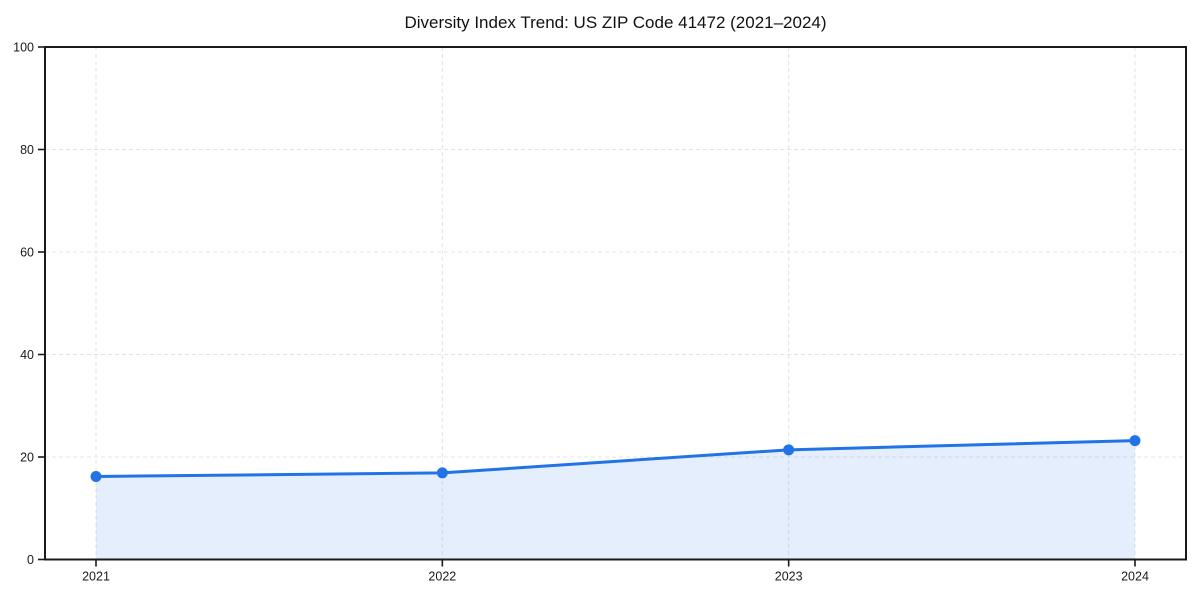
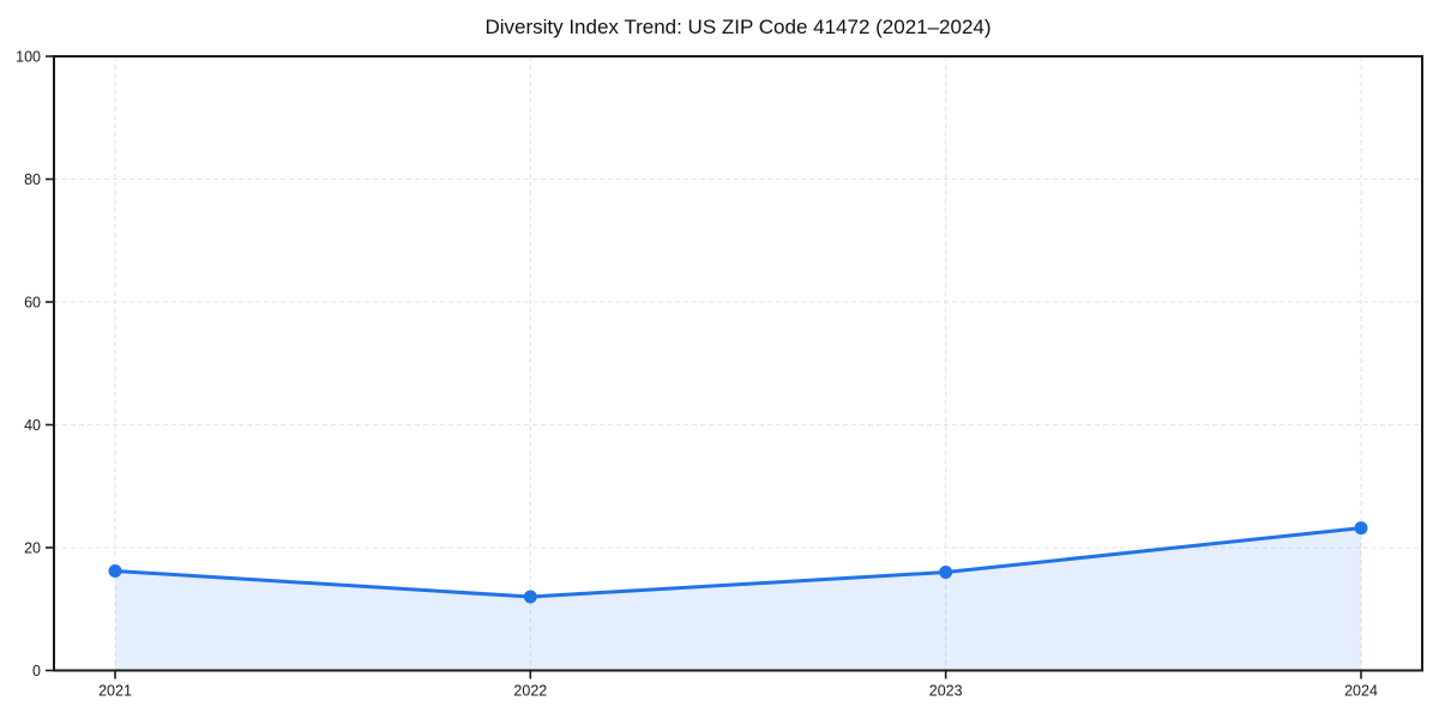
2022: 17 -> 12
2023: 21 -> 16
